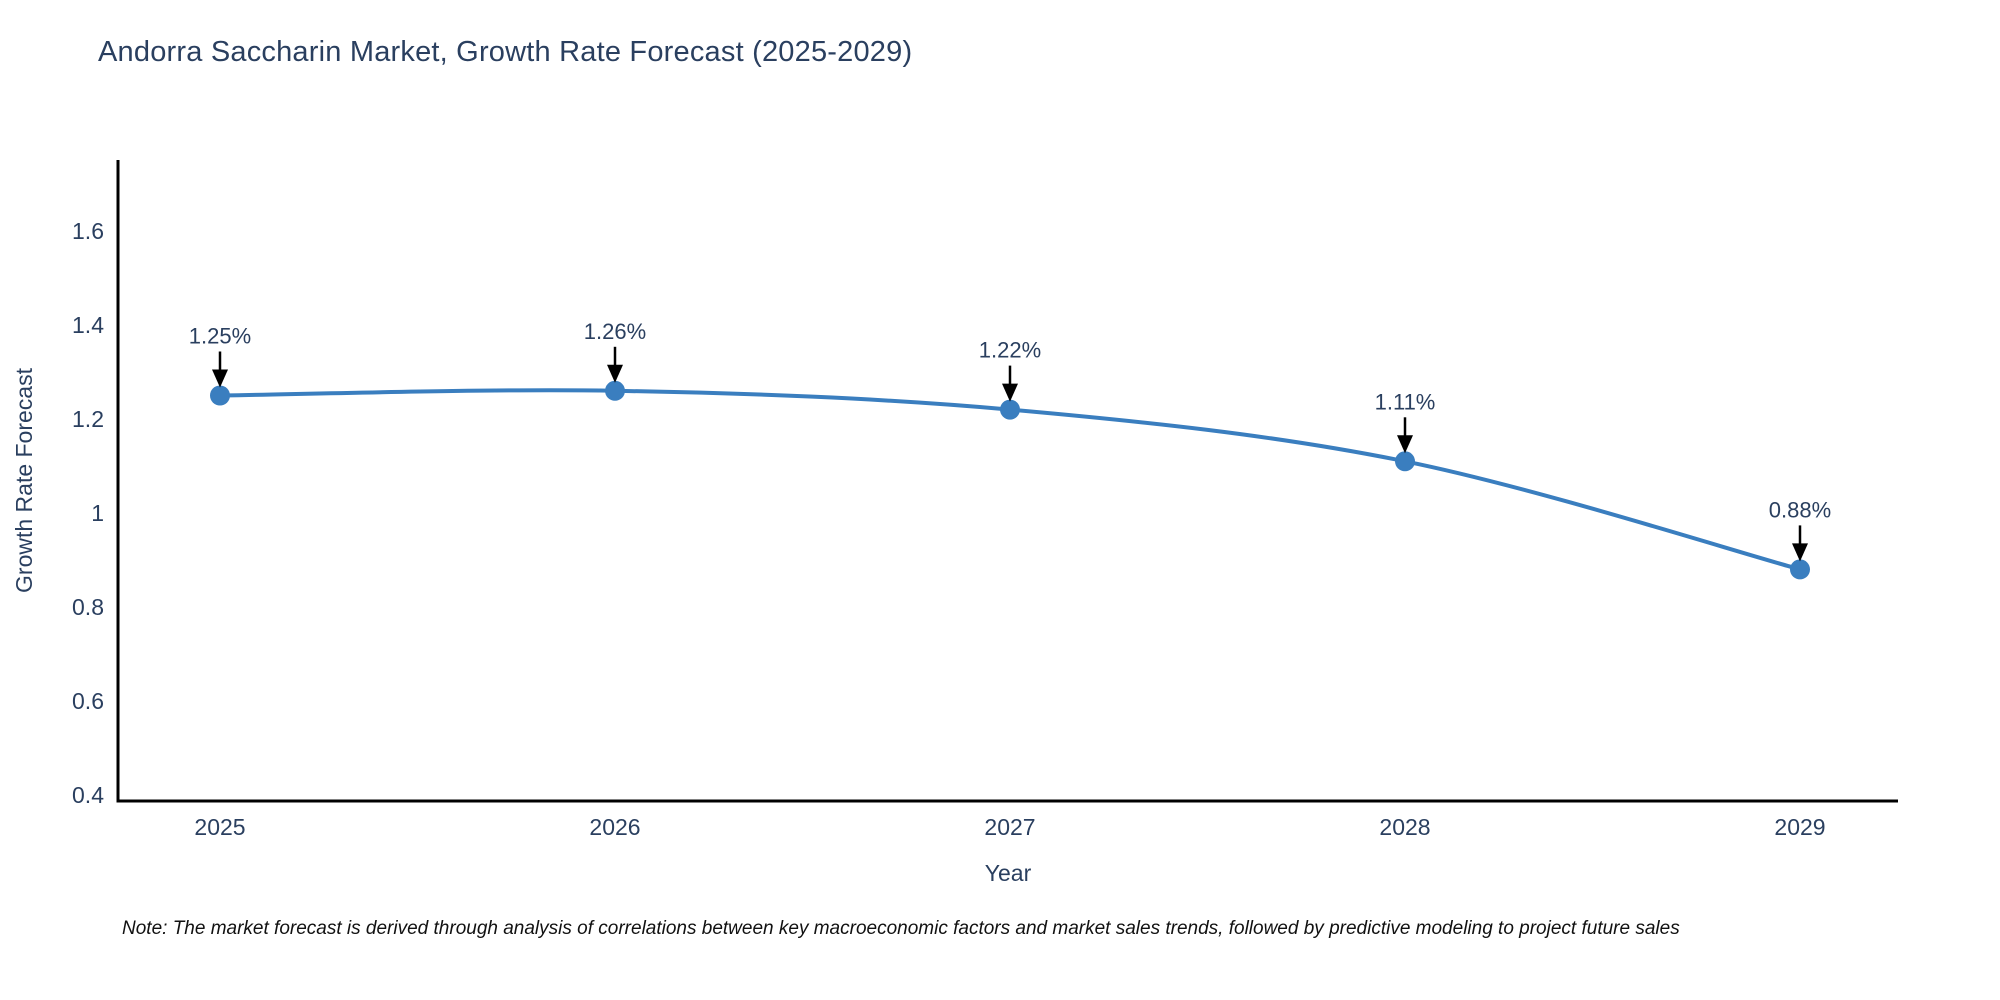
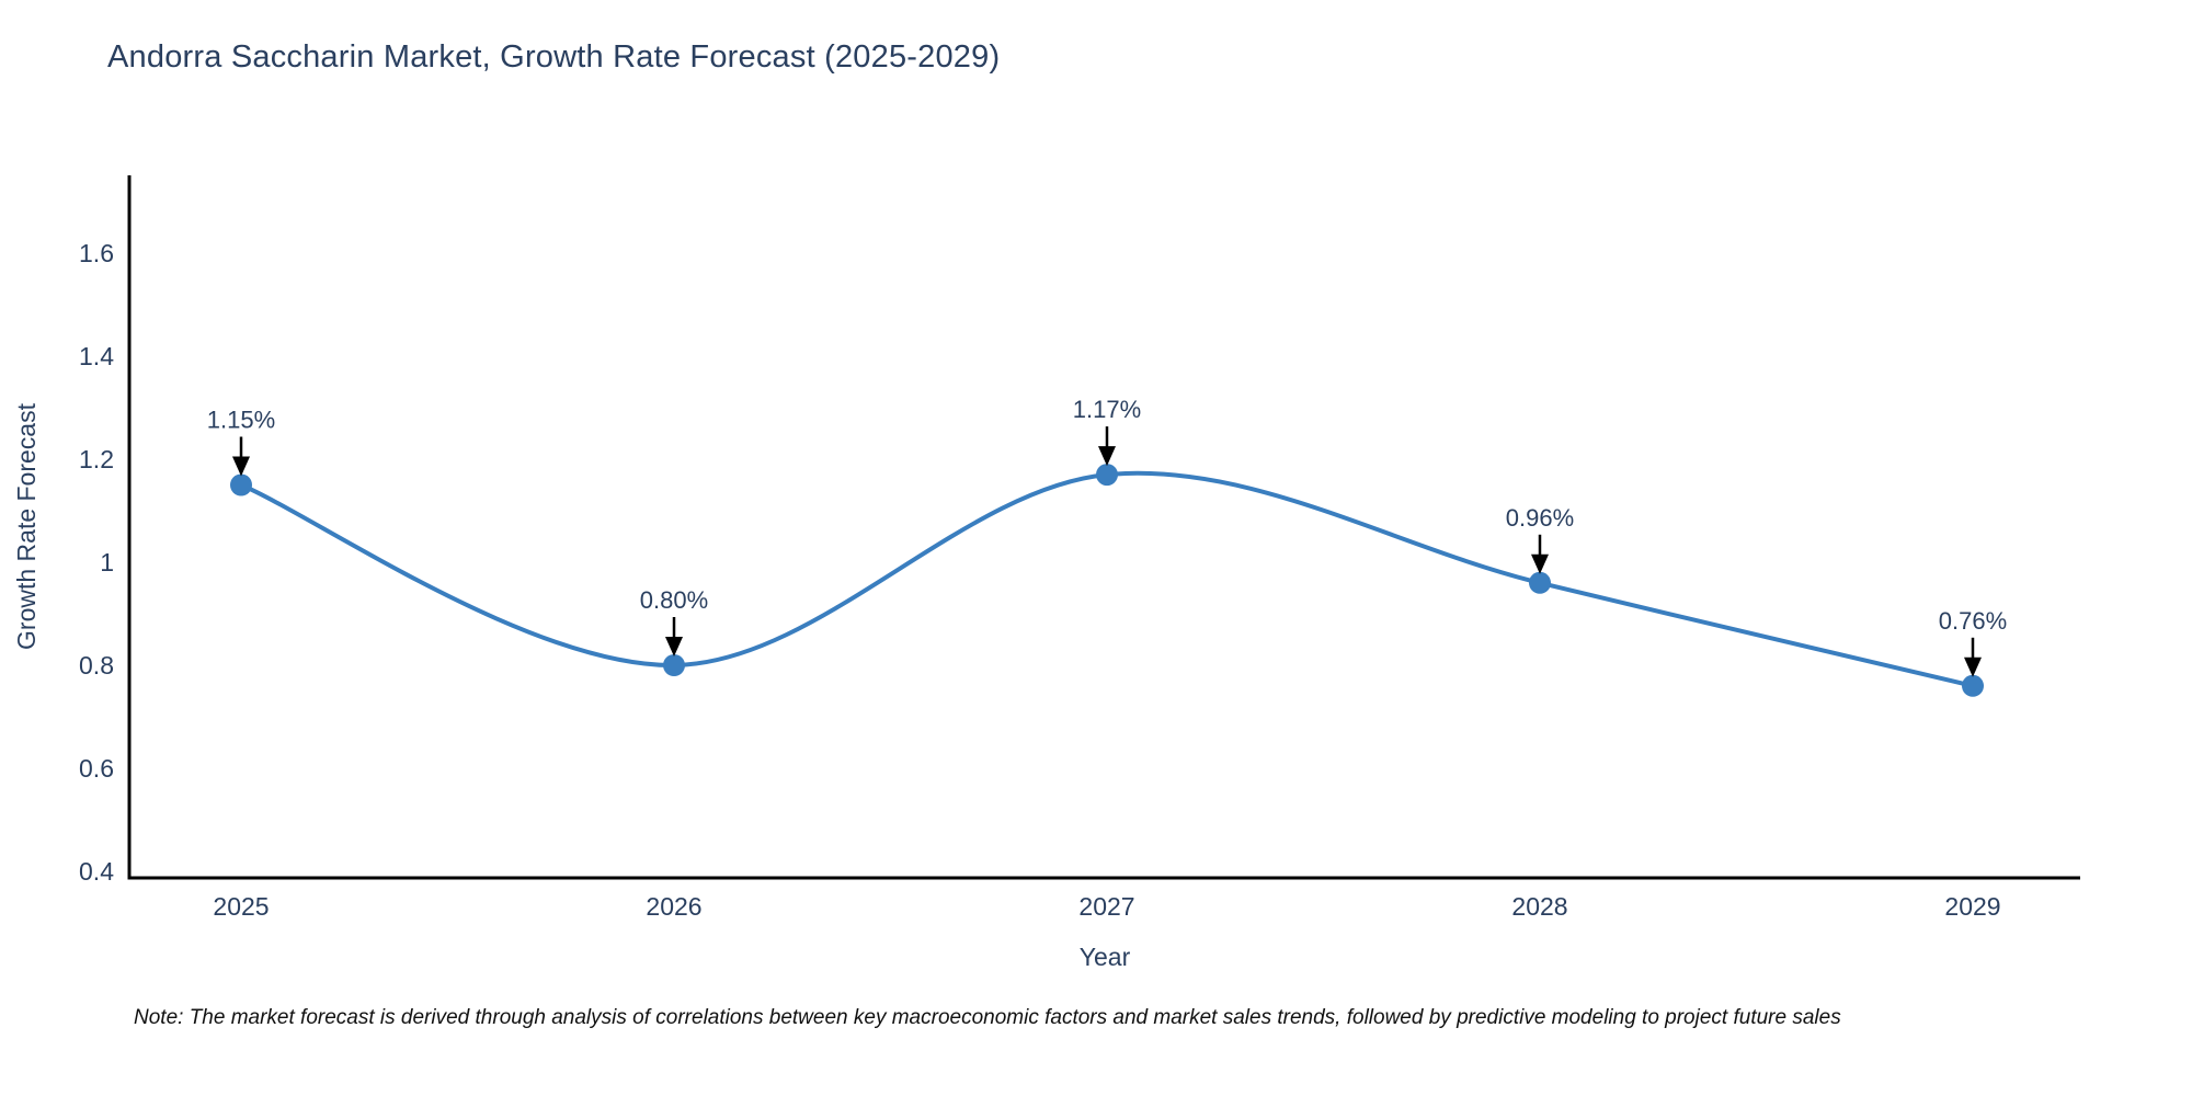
2025: 1.25% -> 1.15%
2026: 1.26% -> 0.80%
2027: 1.22% -> 1.17%
2028: 1.11% -> 0.96%
2029: 0.88% -> 0.76%
